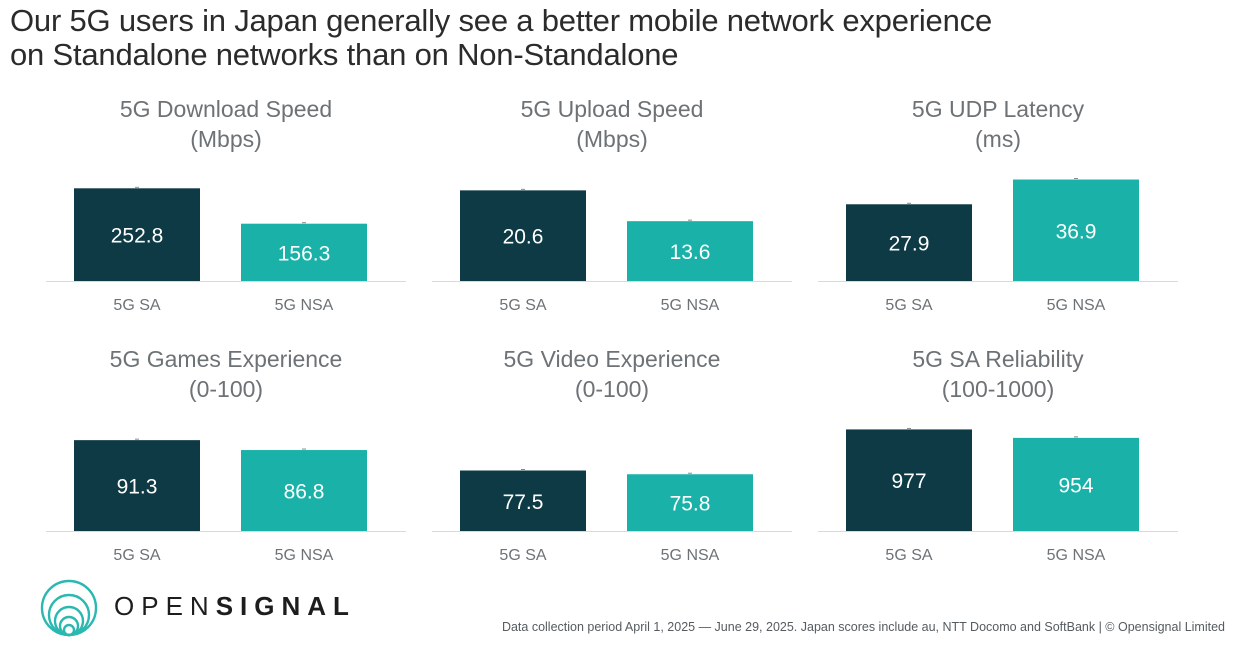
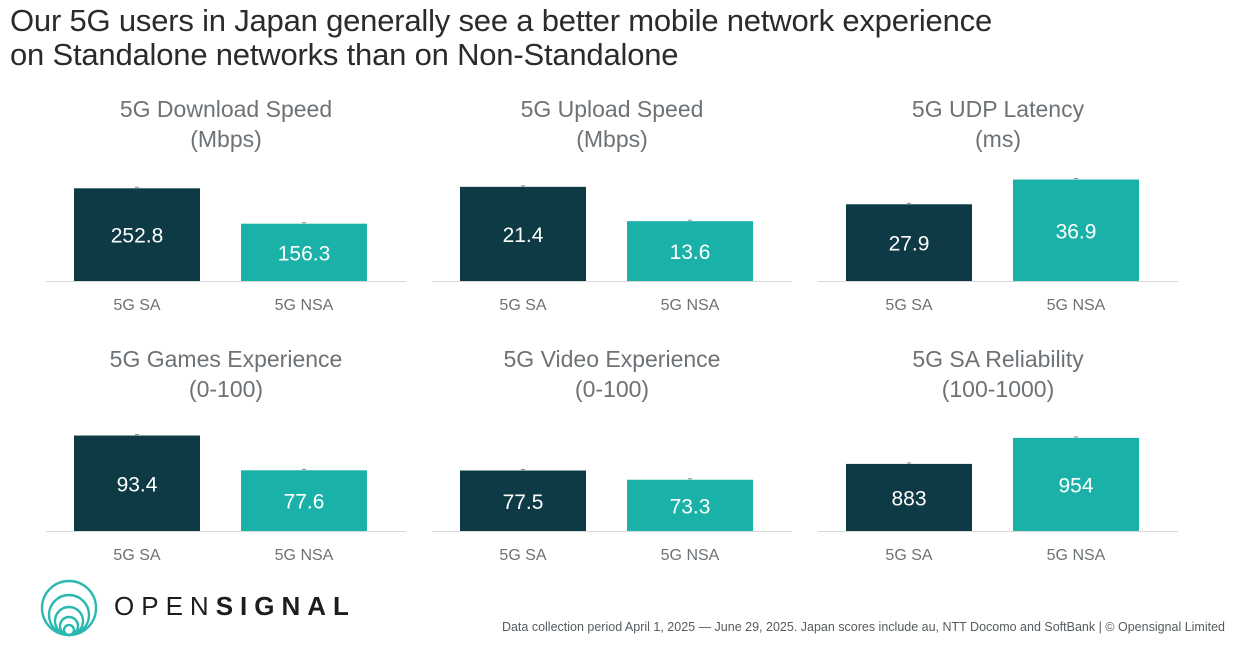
5G Upload Speed/5G SA: 20.6 -> 21.4
5G Games Experience/5G SA: 91.3 -> 93.4
5G Games Experience/5G NSA: 86.8 -> 77.6
5G Video Experience/5G NSA: 75.8 -> 73.3
5G SA Reliability/5G SA: 977 -> 883
